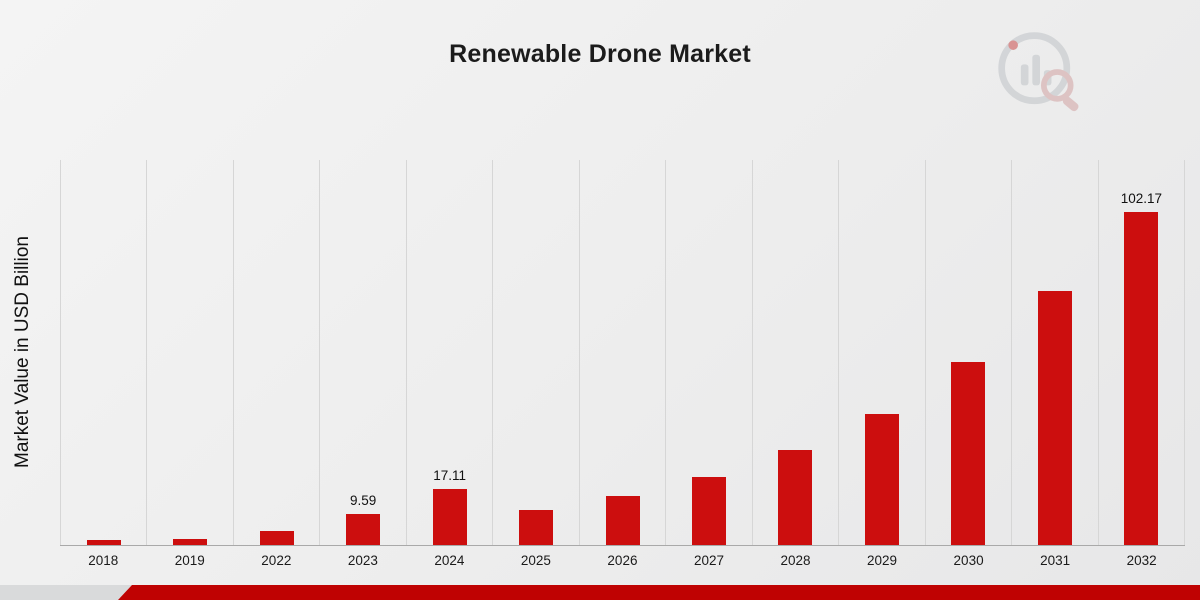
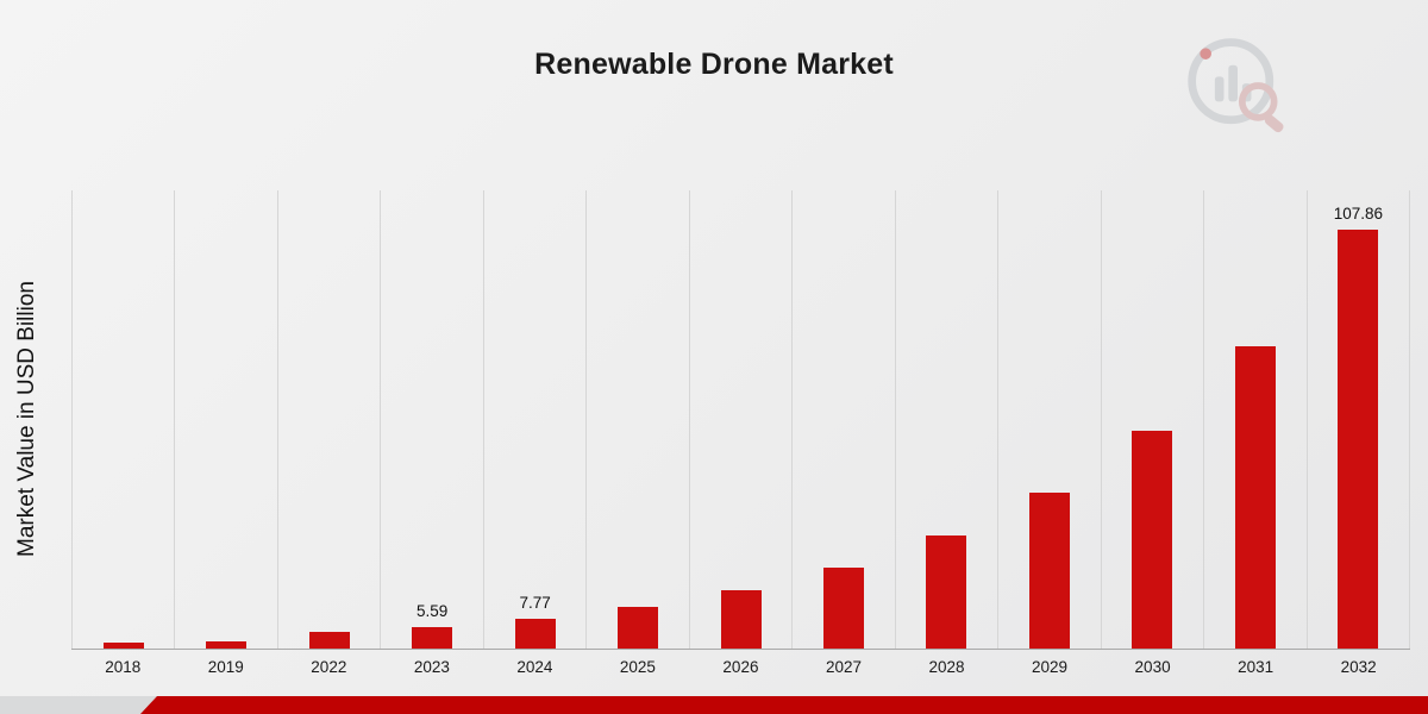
2023: 9.59 -> 5.59
2024: 17.11 -> 7.77
2032: 102.17 -> 107.86
